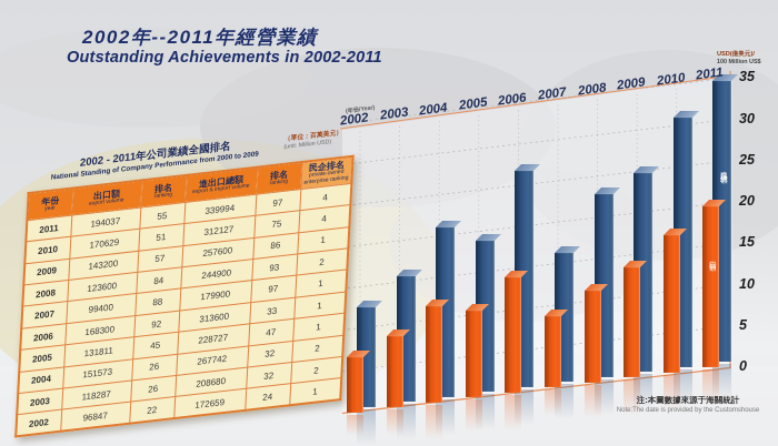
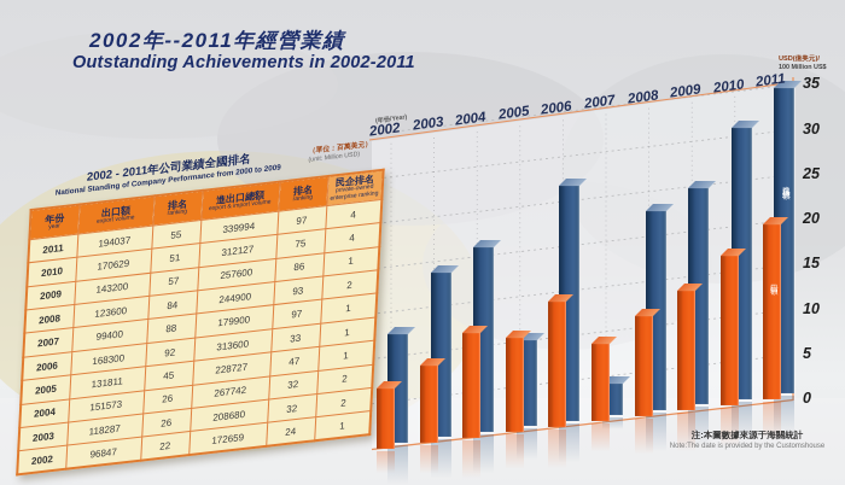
進出口總額/2003: 21 -> 25
進出口總額/2005: 23 -> 12
進出口總額/2007: 18 -> 4
